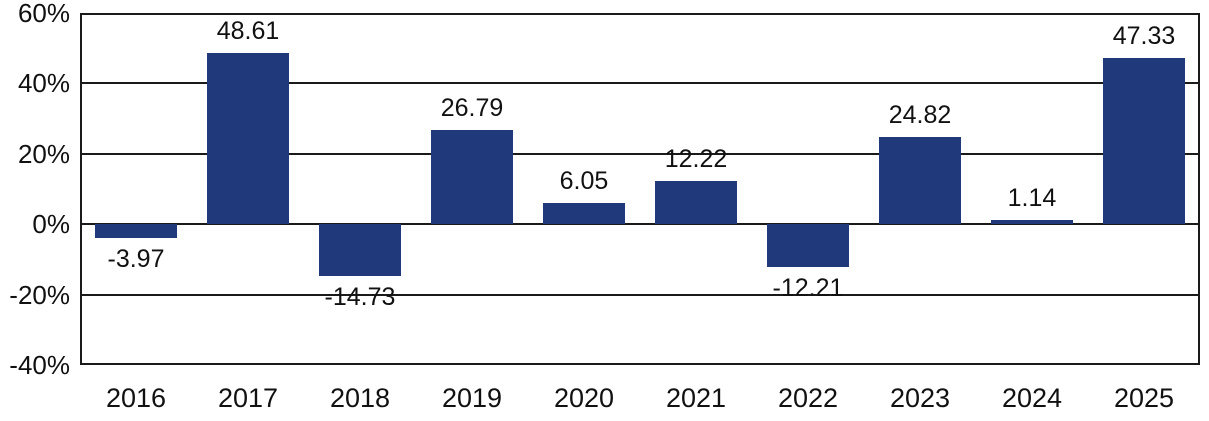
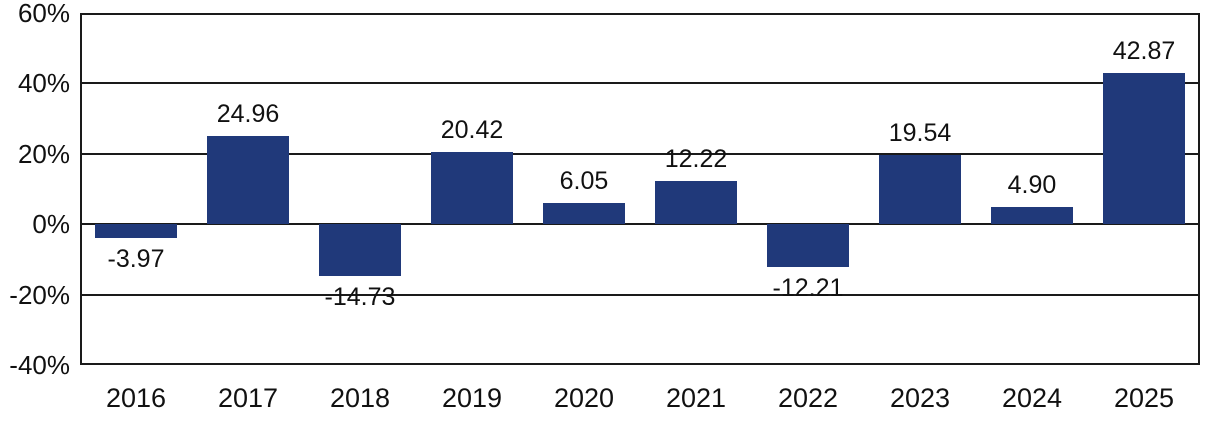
2017: 48.61 -> 24.96
2019: 26.79 -> 20.42
2023: 24.82 -> 19.54
2024: 1.14 -> 4.90
2025: 47.33 -> 42.87
